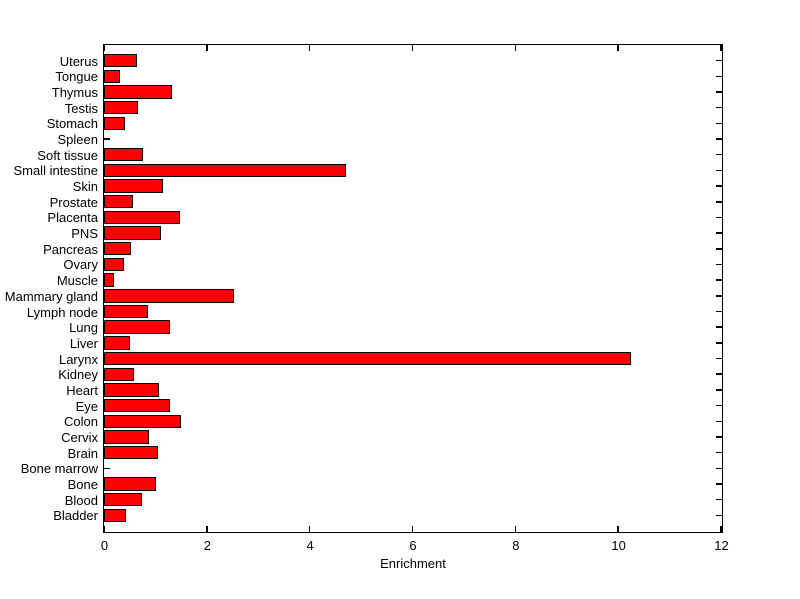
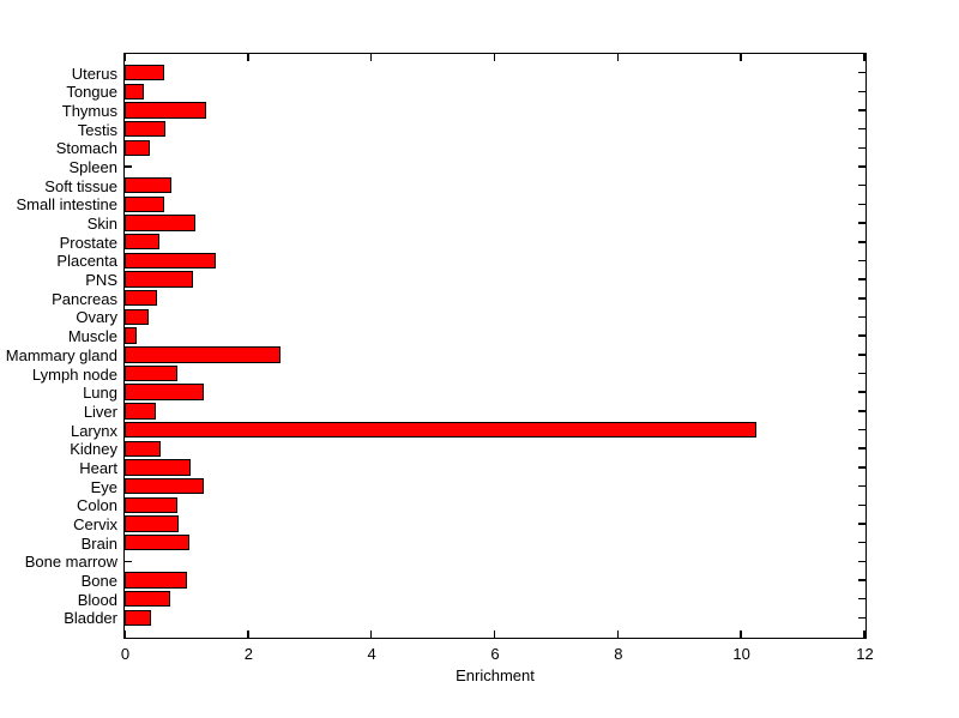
Small intestine: 4.7 -> 0.7
Colon: 1.5 -> 0.9
